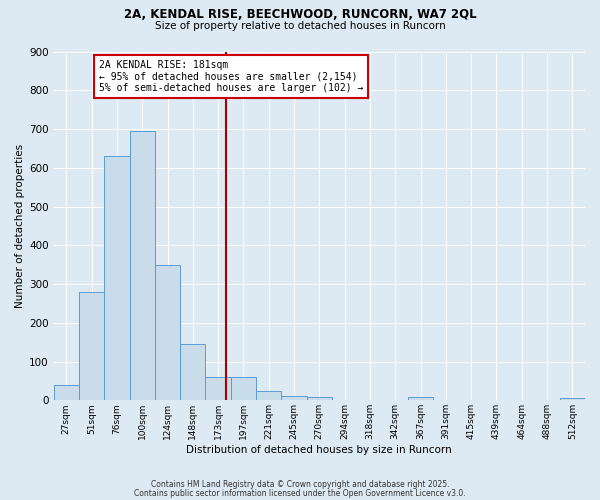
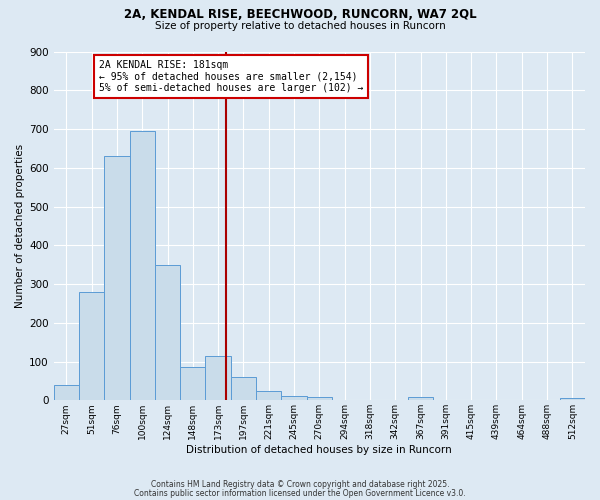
148sqm: 145 -> 85
173sqm: 60 -> 115
